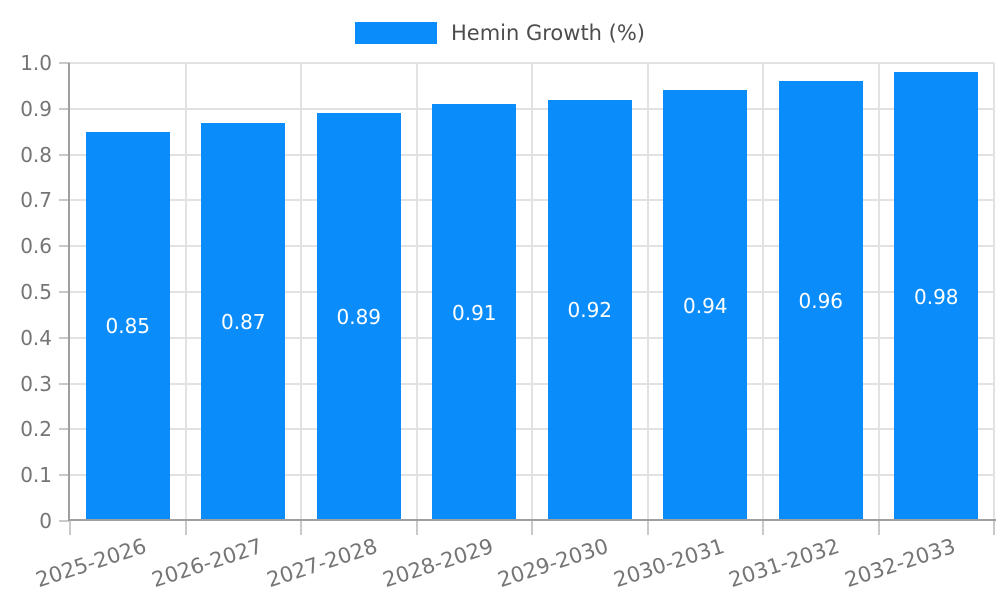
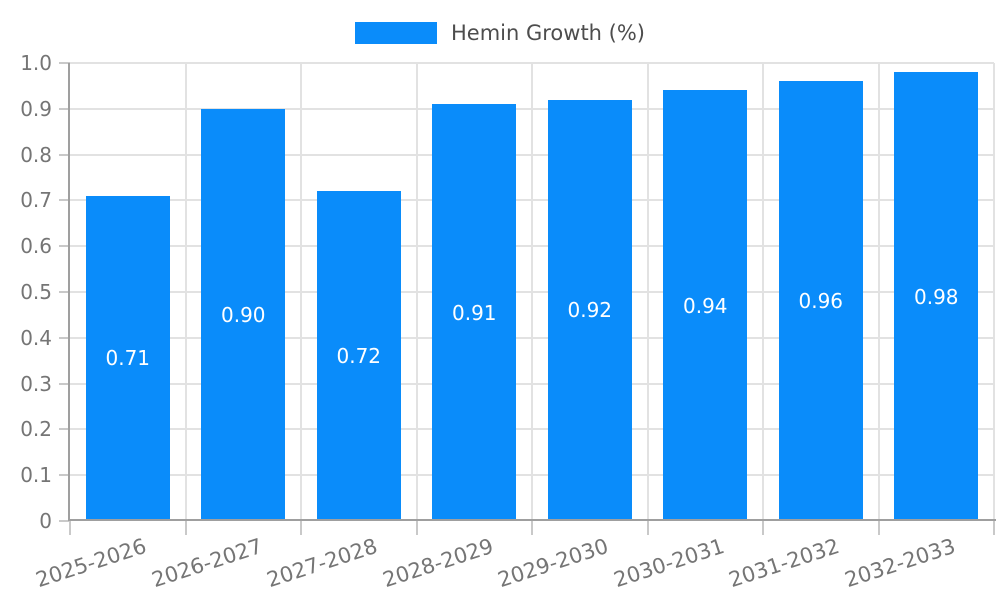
2025-2026: 0.85 -> 0.71
2026-2027: 0.87 -> 0.90
2027-2028: 0.89 -> 0.72
